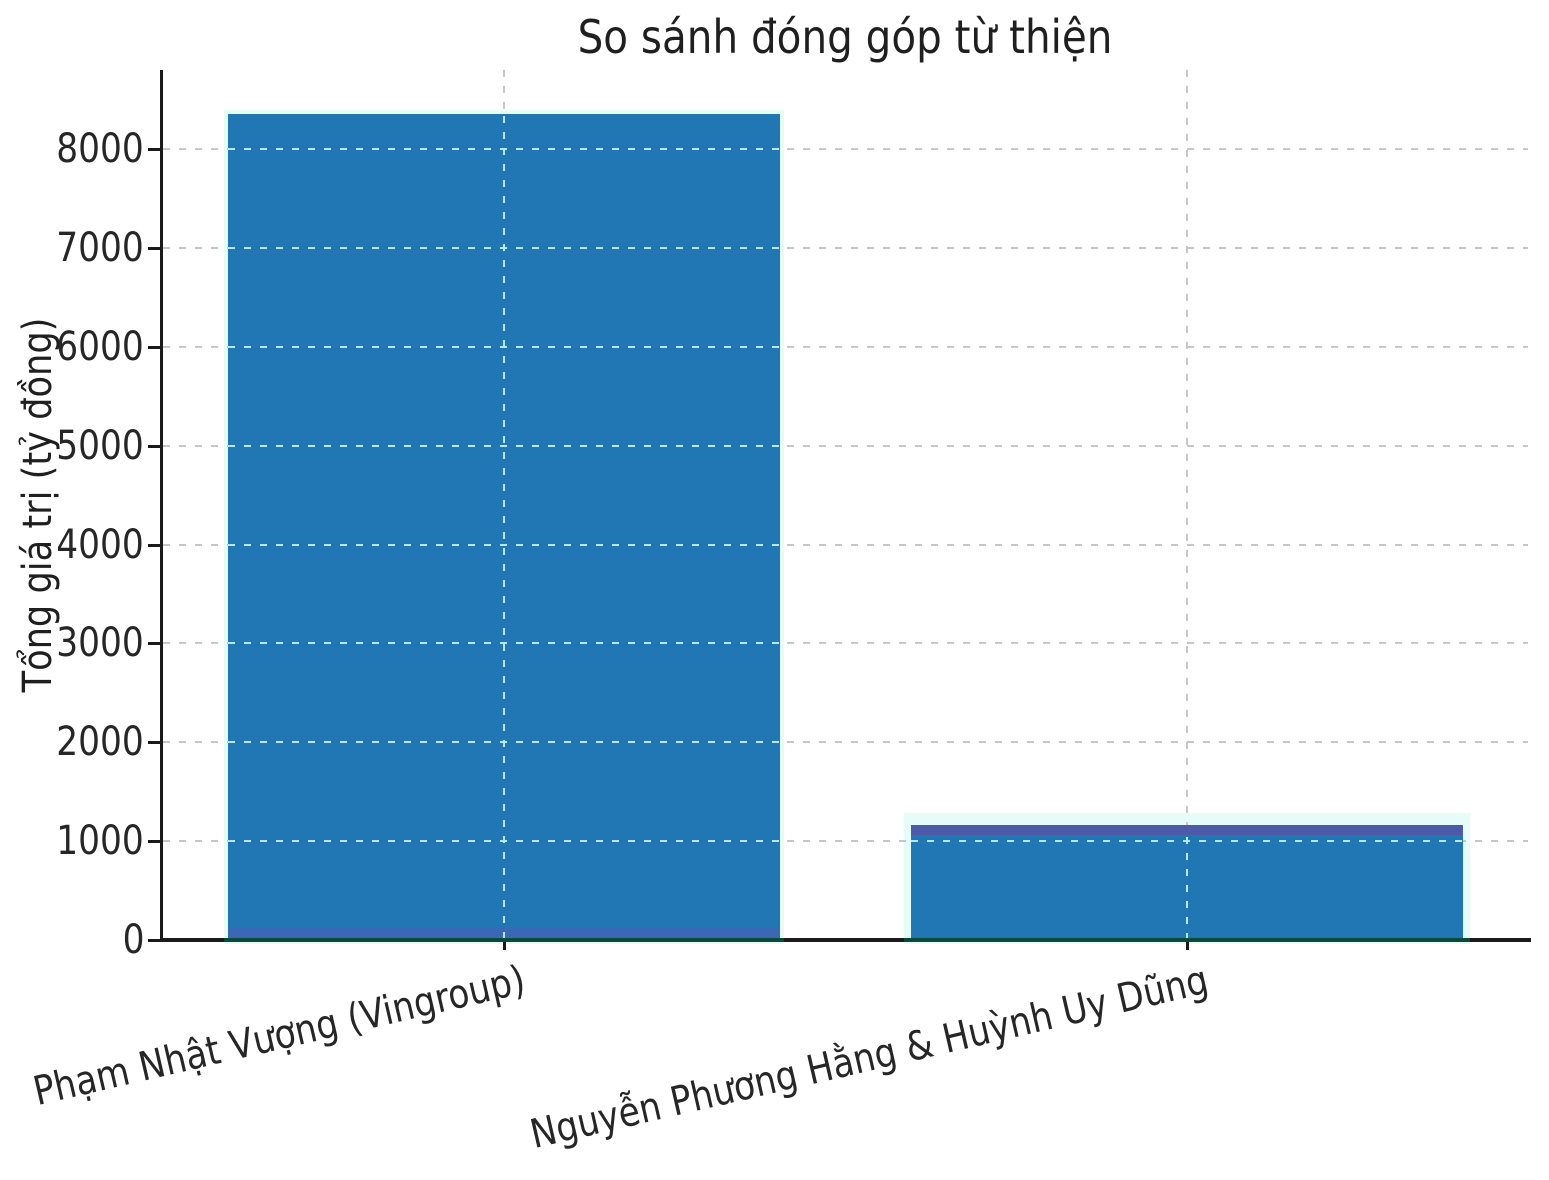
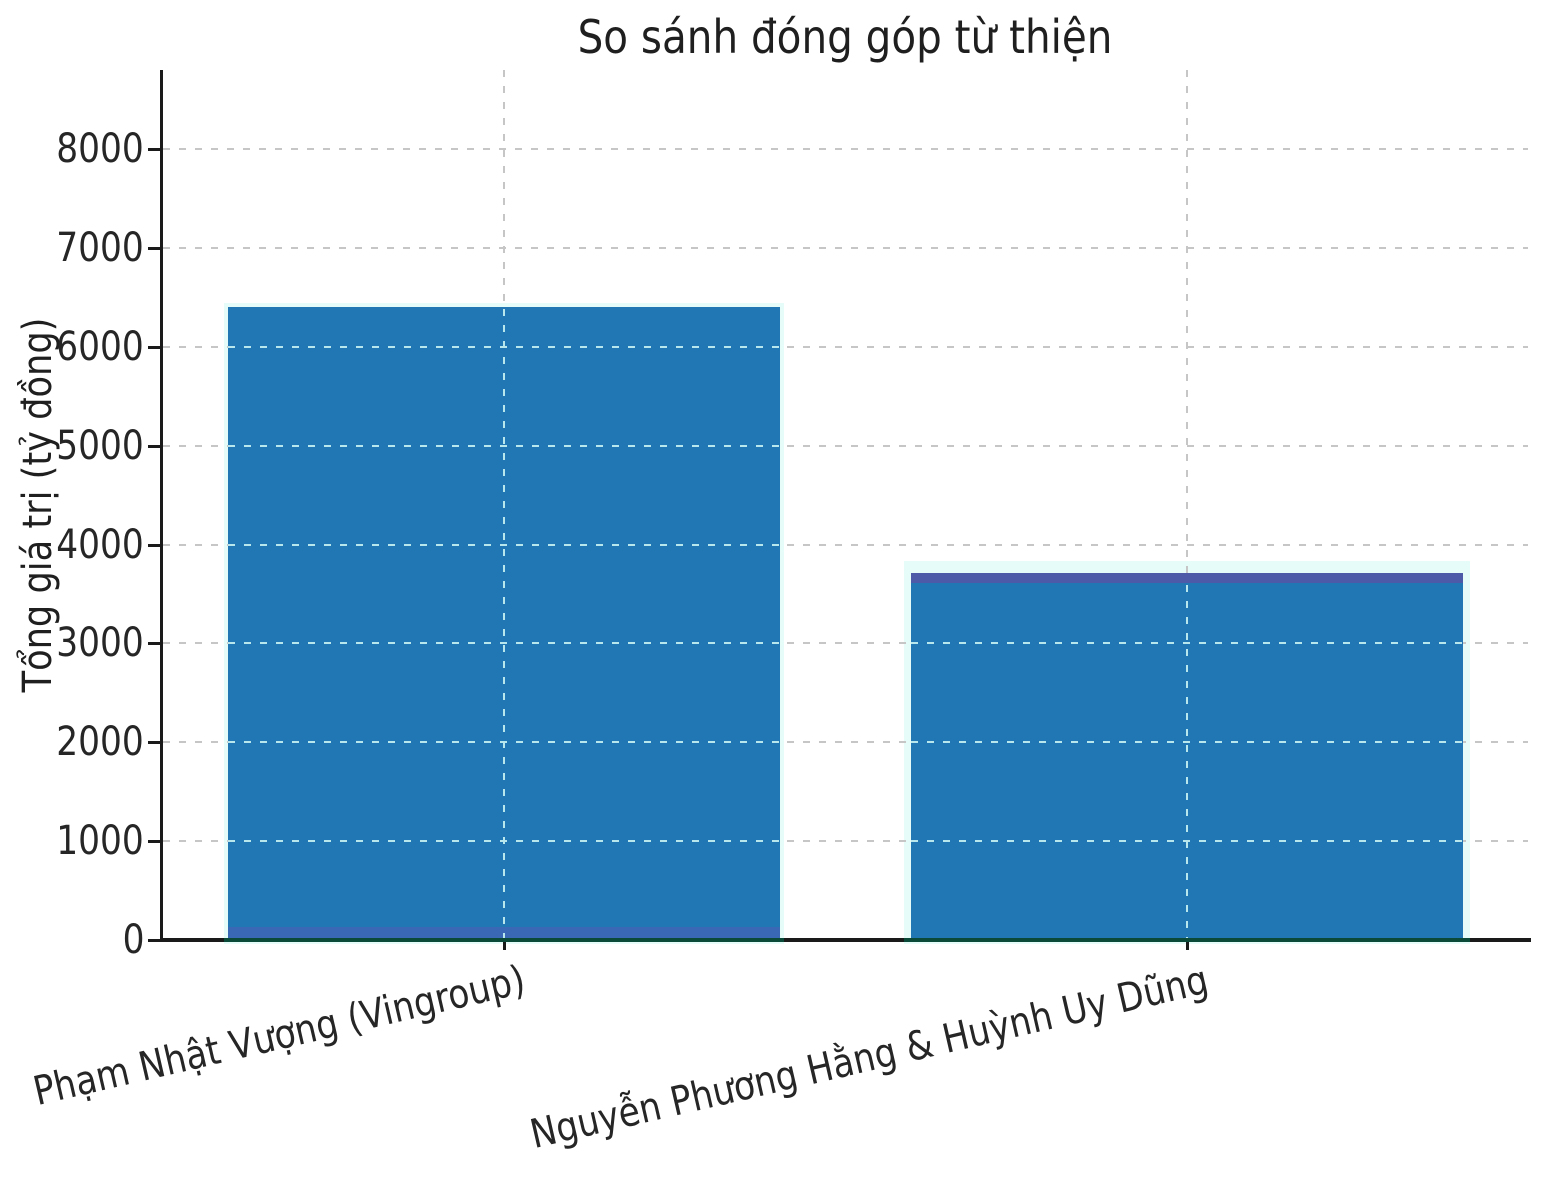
Phạm Nhật Vượng (Vingroup): 8400 -> 6400
Nguyễn Phương Hằng & Huỳnh Uy Dũng: 1200 -> 3700
